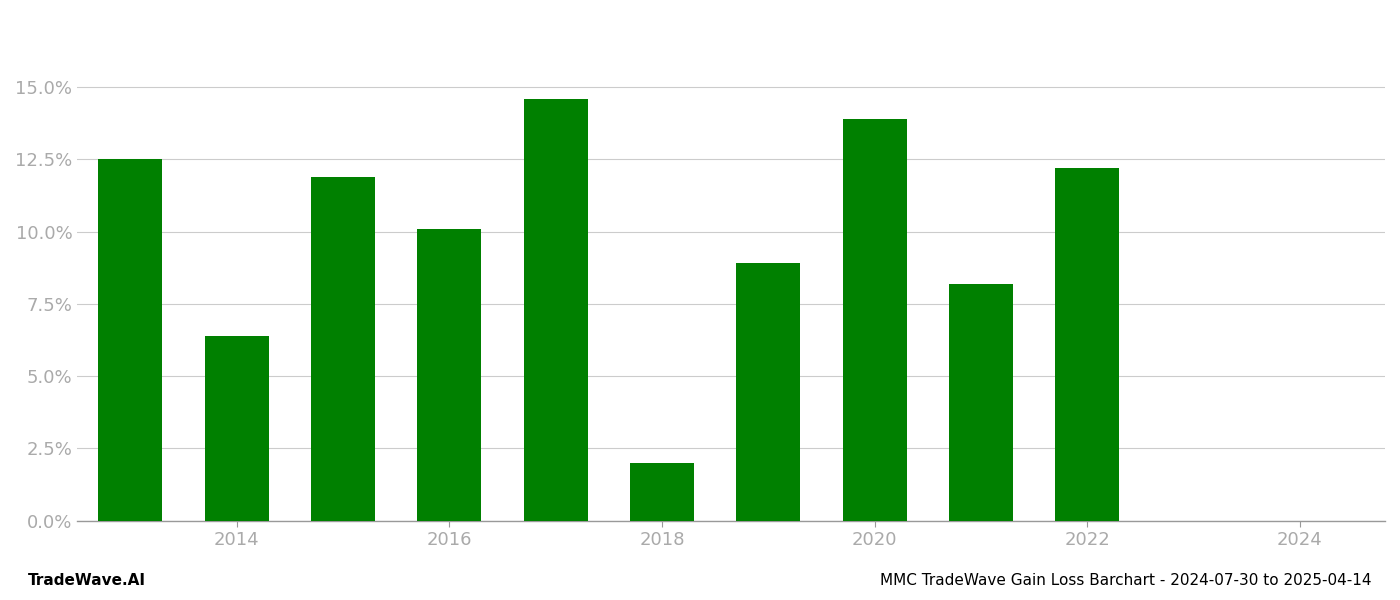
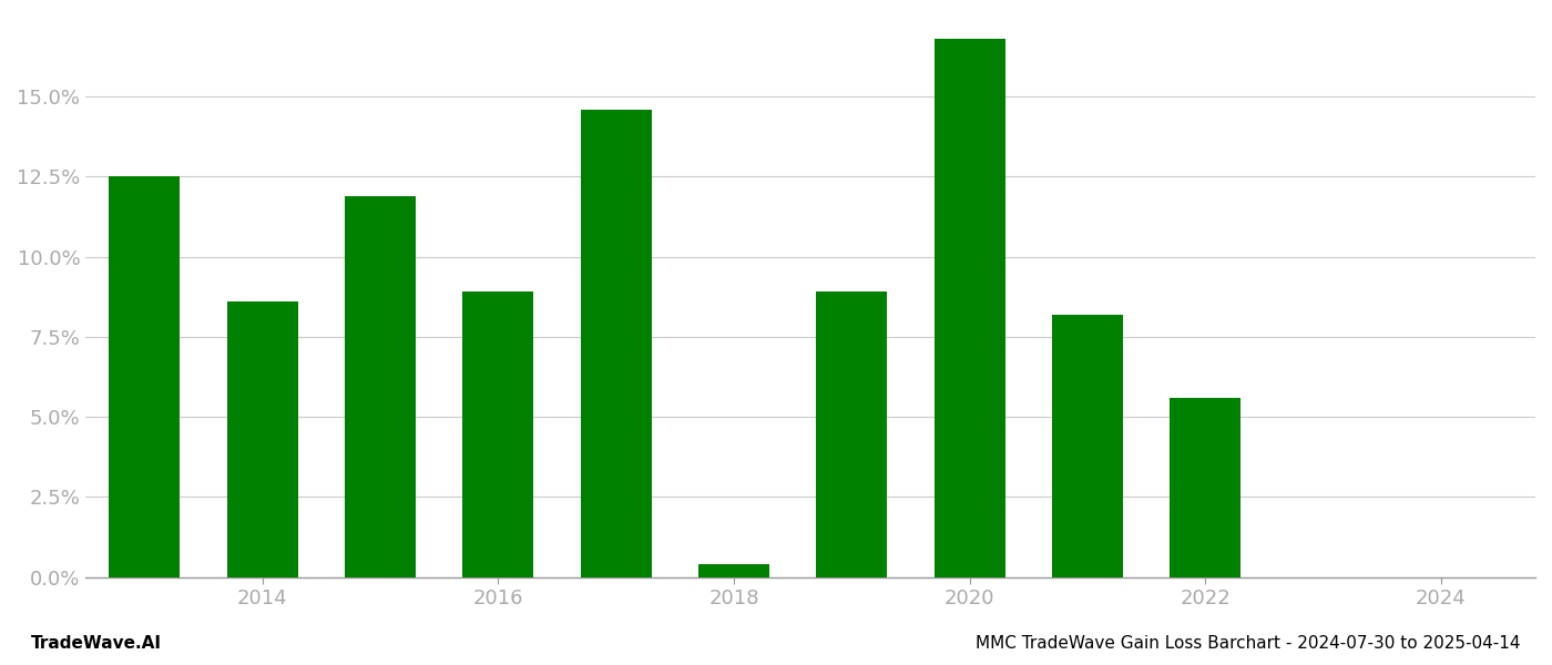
2014: 6.4% -> 8.6%
2016: 10.1% -> 8.9%
2018: 2.0% -> 0.4%
2020: 13.9% -> 16.8%
2022: 12.2% -> 5.6%
